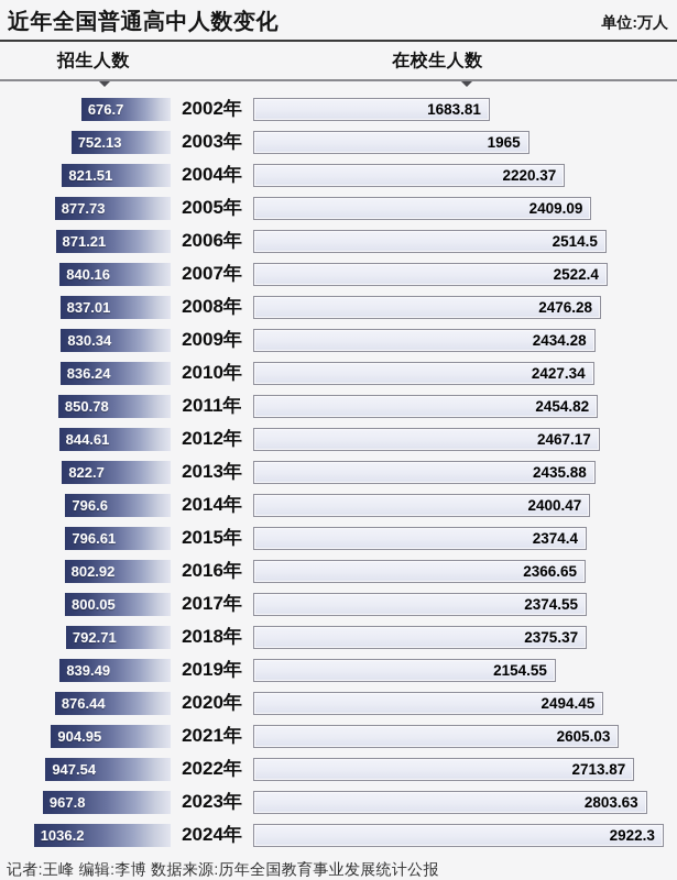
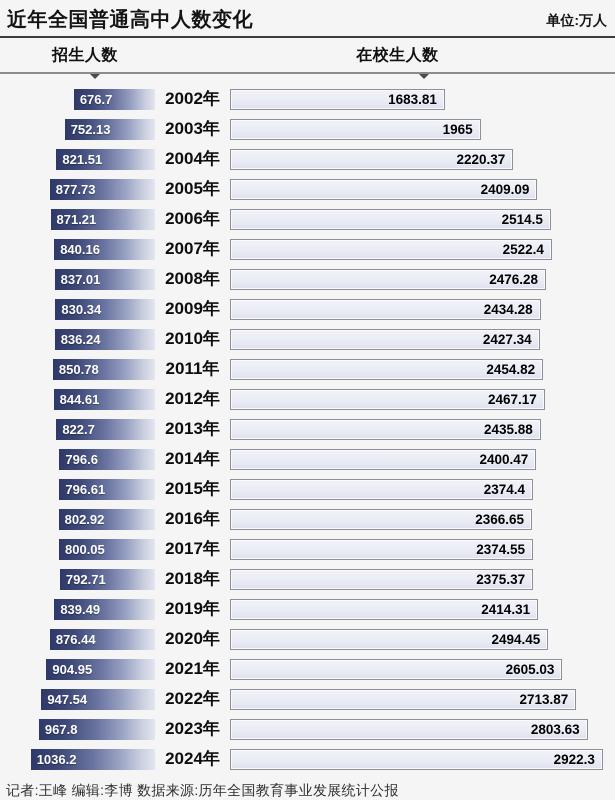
在校生人数/2019年: 2154.55 -> 2414.31
